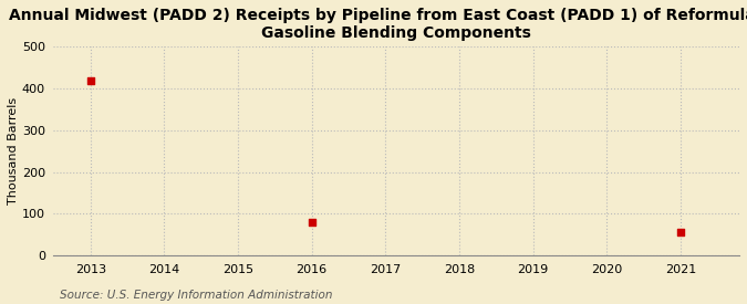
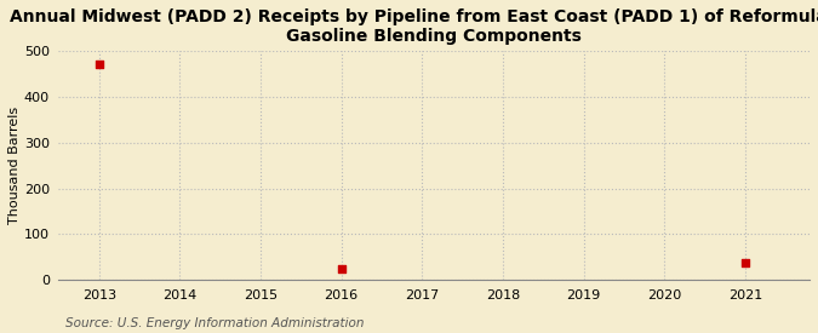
2013: 420 -> 471
2016: 80 -> 25
2021: 55 -> 38
